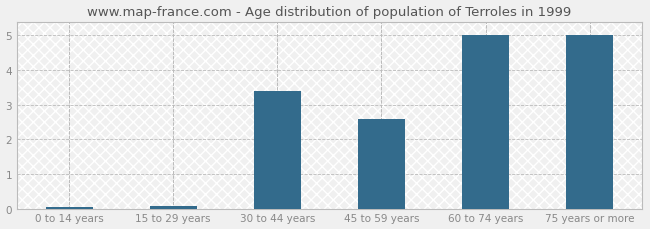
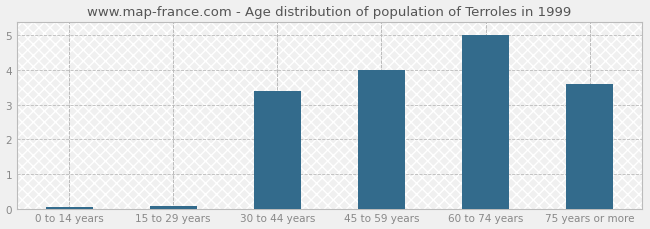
45 to 59 years: 2.60 -> 4.00
75 years or more: 5.00 -> 3.60
